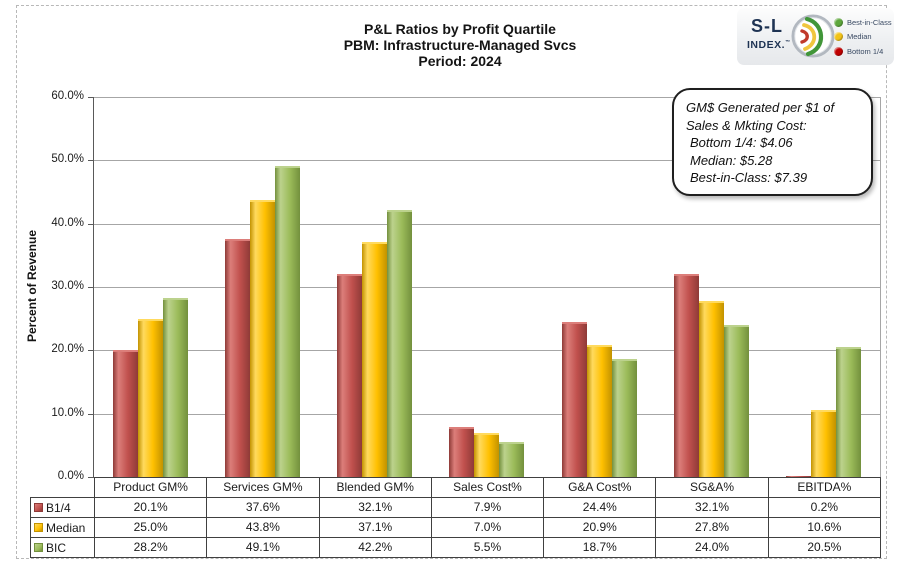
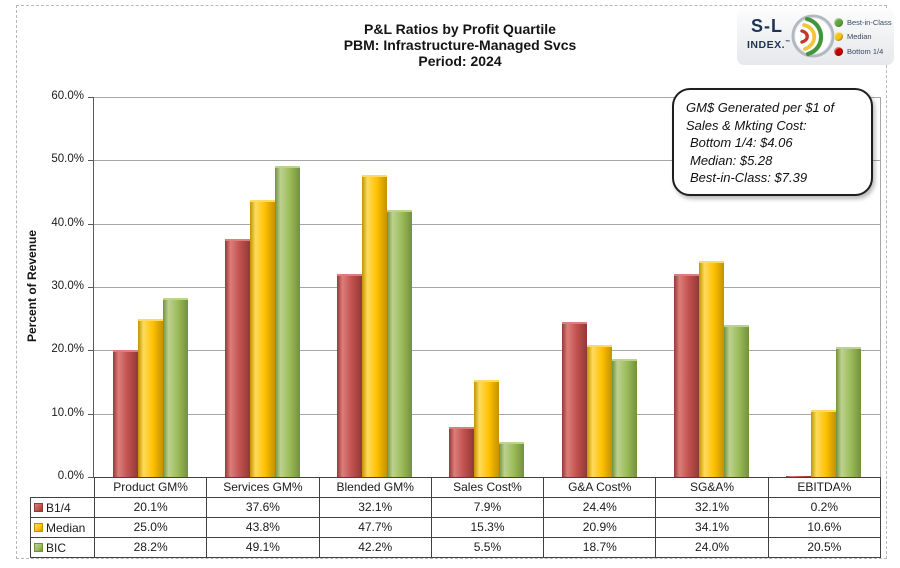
Median/Blended GM%: 37.1% -> 47.7%
Median/Sales Cost%: 7.0% -> 15.3%
Median/SG&A%: 27.8% -> 34.1%
